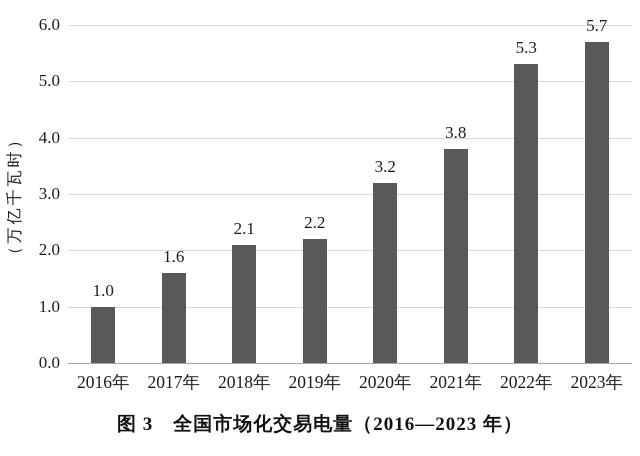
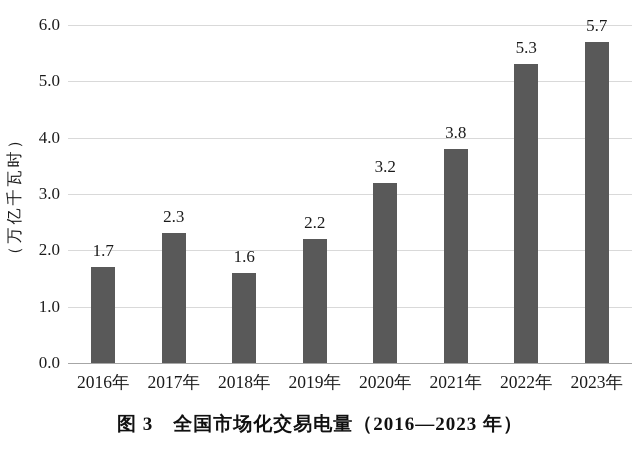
2016年: 1.0 -> 1.7
2017年: 1.6 -> 2.3
2018年: 2.1 -> 1.6
